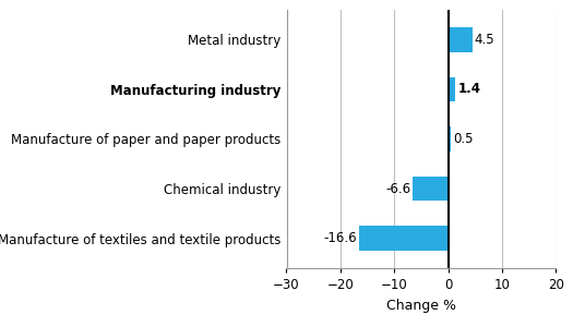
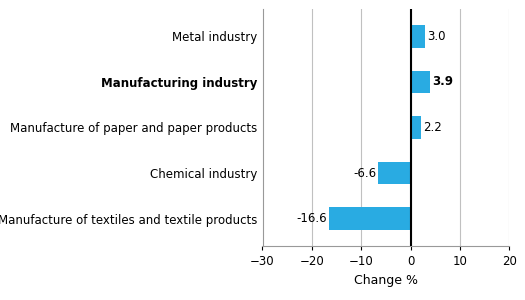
Metal industry: 4.5 -> 3.0
Manufacturing industry: 1.4 -> 3.9
Manufacture of paper and paper products: 0.5 -> 2.2
